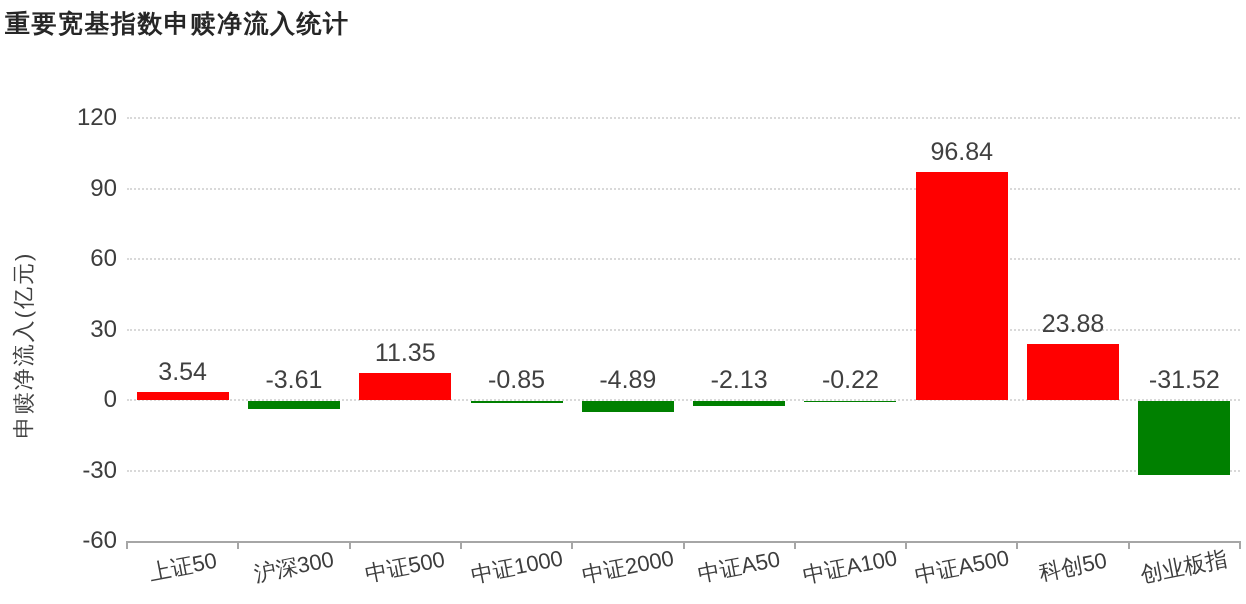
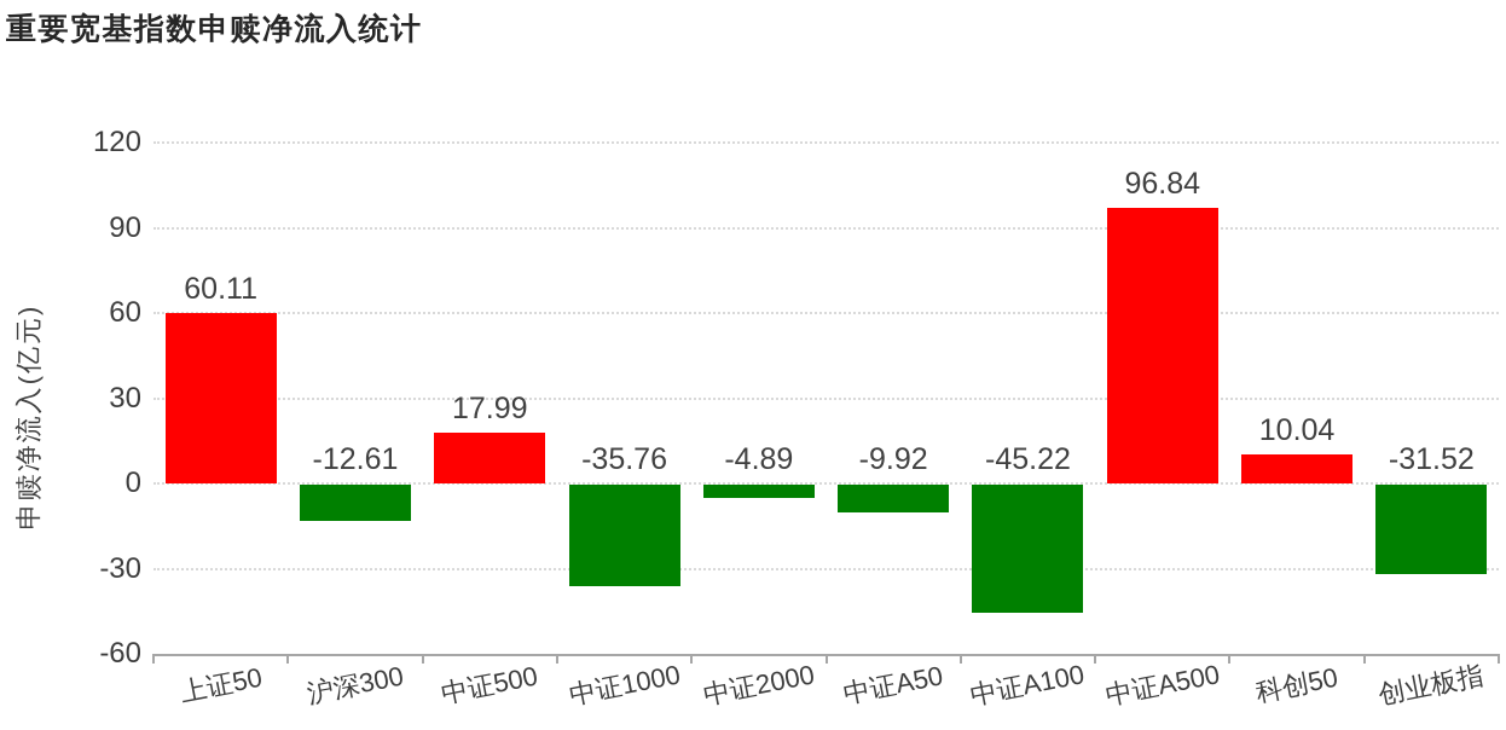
上证50: 3.54 -> 60.11
沪深300: -3.61 -> -12.61
中证500: 11.35 -> 17.99
中证1000: -0.85 -> -35.76
中证A50: -2.13 -> -9.92
中证A100: -0.22 -> -45.22
科创50: 23.88 -> 10.04
